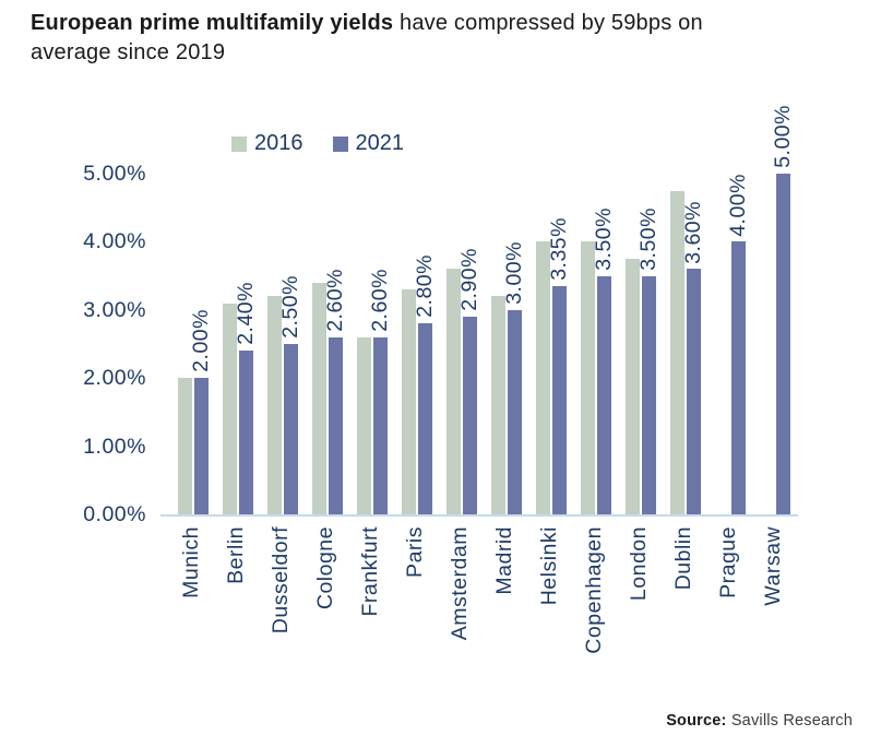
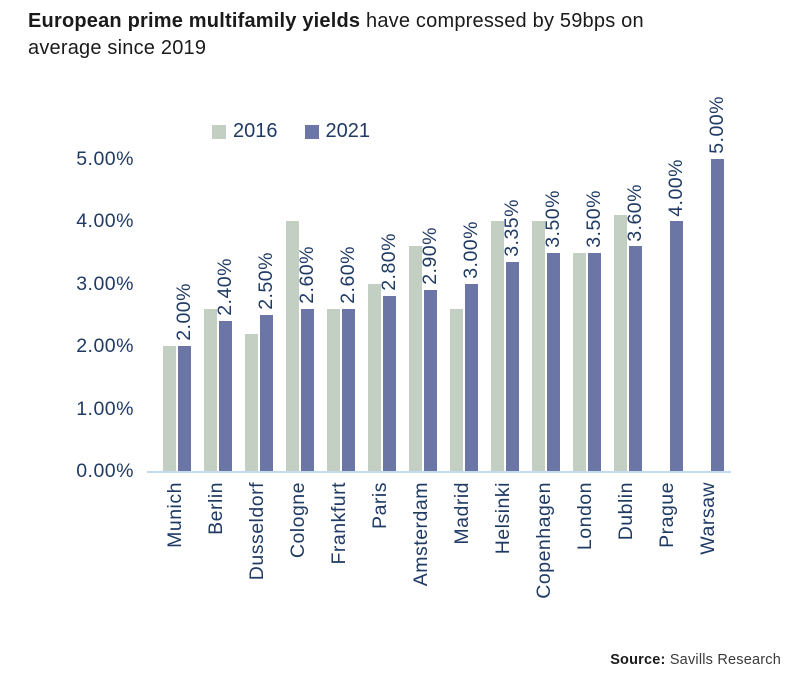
2016/Berlin: 3.1% -> 2.6%
2016/Dusseldorf: 3.2% -> 2.2%
2016/Cologne: 3.4% -> 4.0%
2016/Paris: 3.3% -> 3.0%
2016/Madrid: 3.2% -> 2.6%
2016/London: 3.8% -> 3.5%
2016/Dublin: 4.8% -> 4.1%
